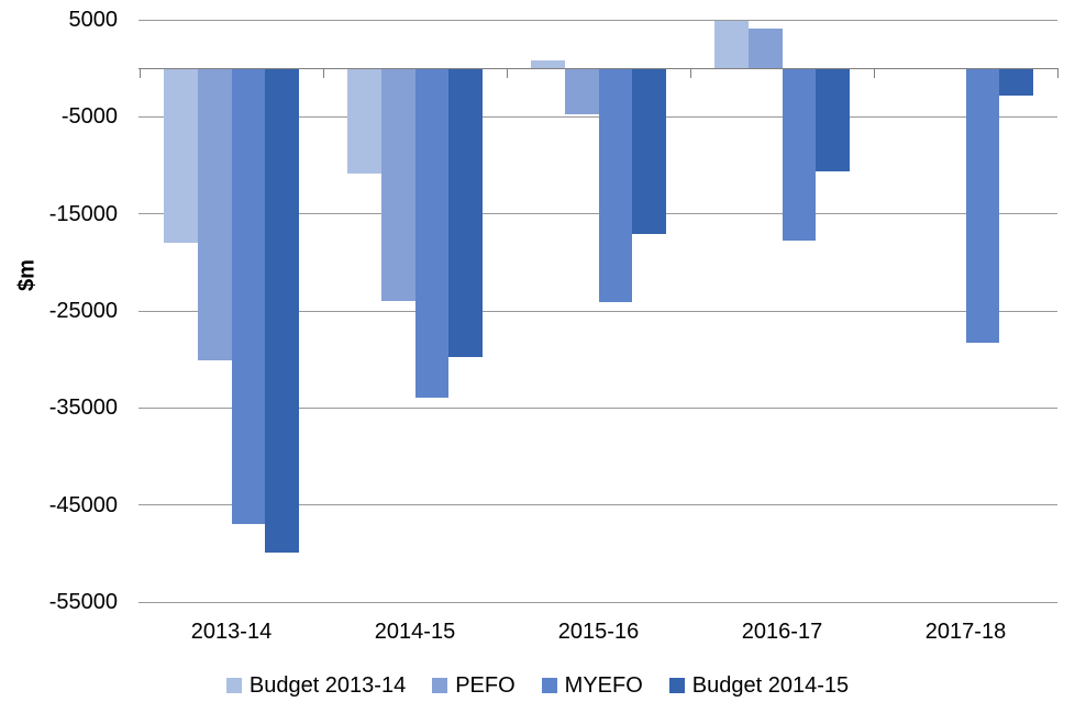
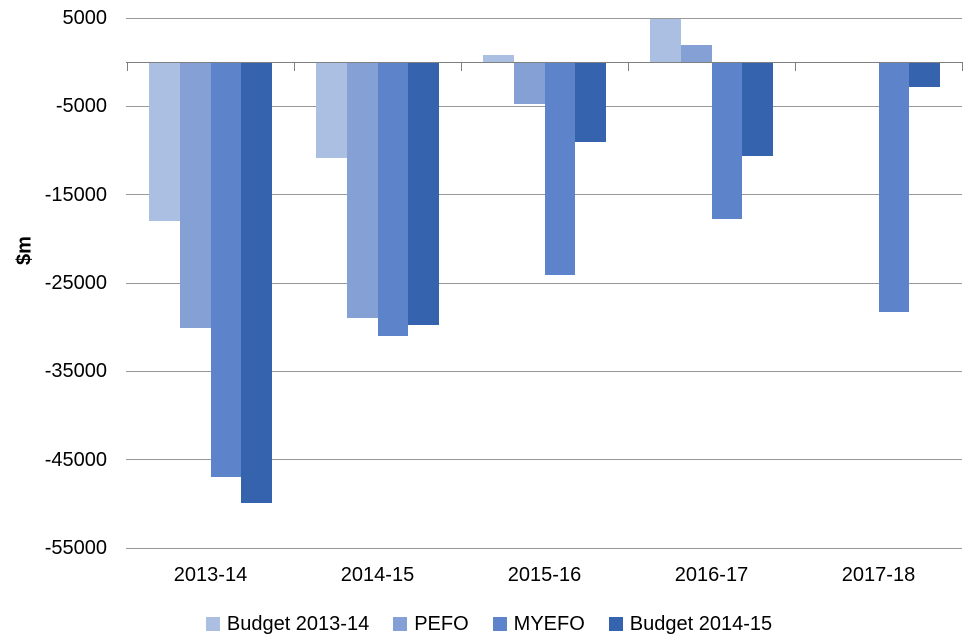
PEFO/2014-15: -24000 -> -29000
MYEFO/2014-15: -34000 -> -31000
Budget 2014-15/2015-16: -17000 -> -9000
PEFO/2016-17: 4000 -> 2000
